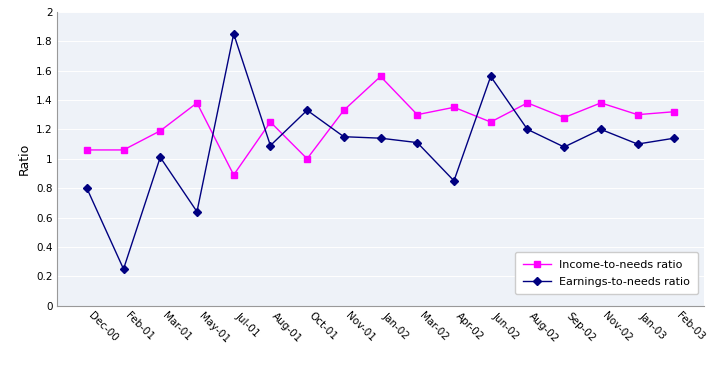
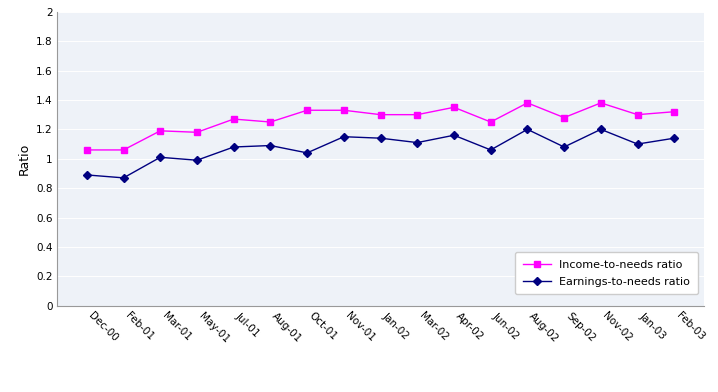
Earnings-to-needs ratio/Dec-00: 0.80 -> 0.89
Earnings-to-needs ratio/Feb-01: 0.25 -> 0.87
Income-to-needs ratio/May-01: 1.38 -> 1.18
Earnings-to-needs ratio/May-01: 0.64 -> 0.99
Income-to-needs ratio/Jul-01: 0.89 -> 1.27
Earnings-to-needs ratio/Jul-01: 1.85 -> 1.08
Income-to-needs ratio/Oct-01: 1.00 -> 1.33
Earnings-to-needs ratio/Oct-01: 1.33 -> 1.04
Income-to-needs ratio/Jan-02: 1.56 -> 1.30
Earnings-to-needs ratio/Apr-02: 0.85 -> 1.16
Earnings-to-needs ratio/Jun-02: 1.56 -> 1.06
